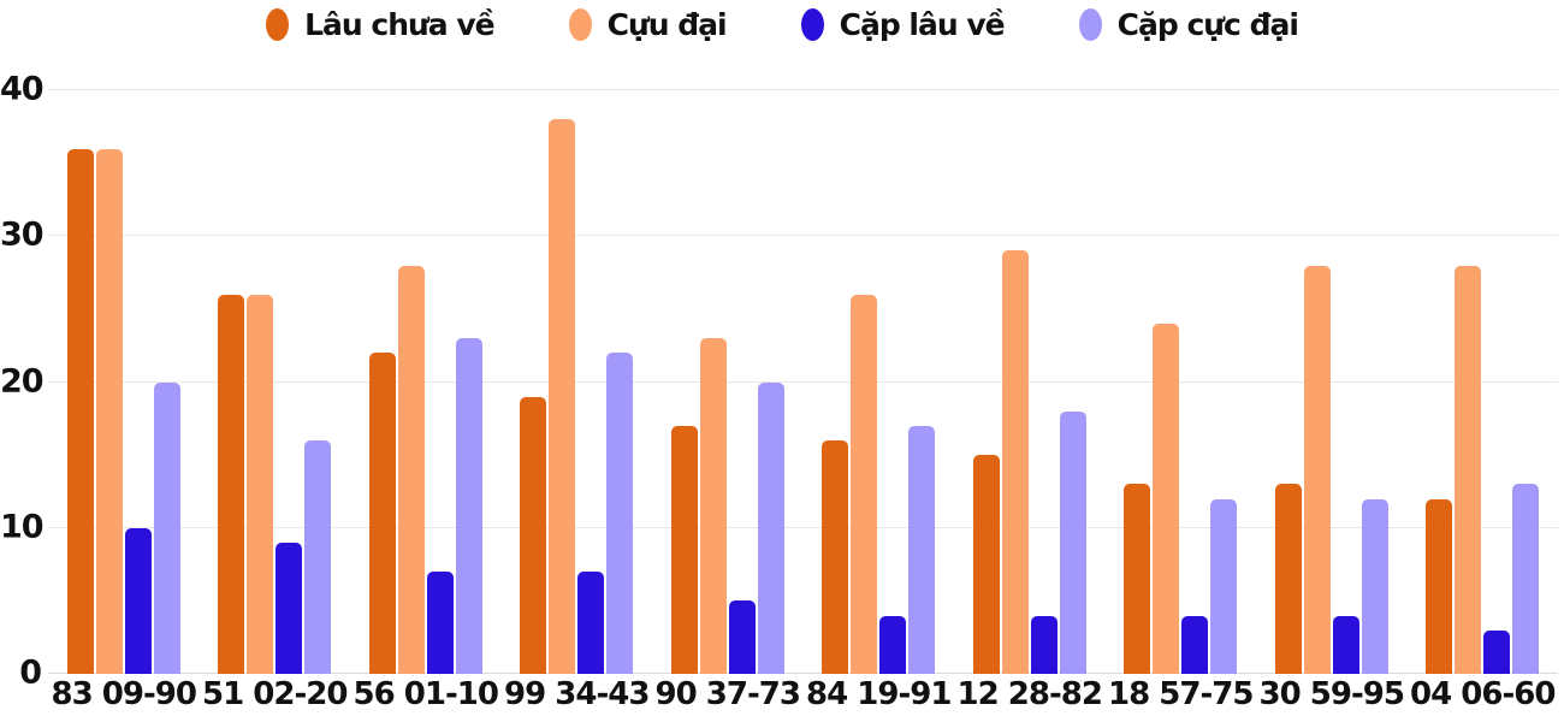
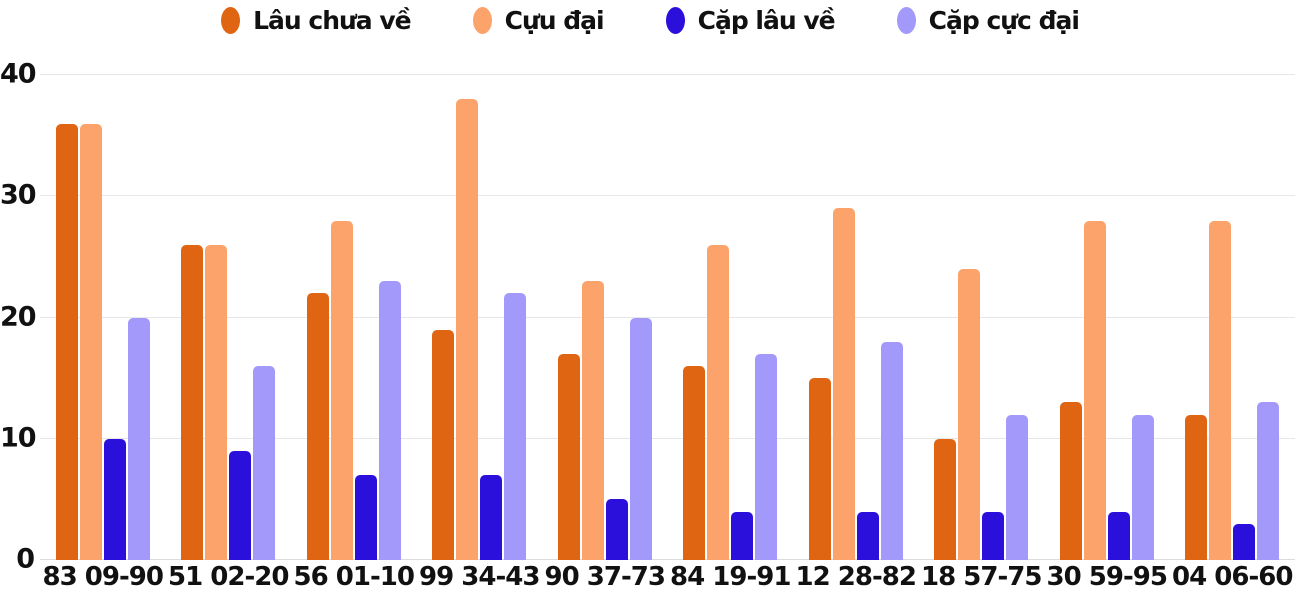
Lâu chưa về/18 57-75: 13 -> 10
